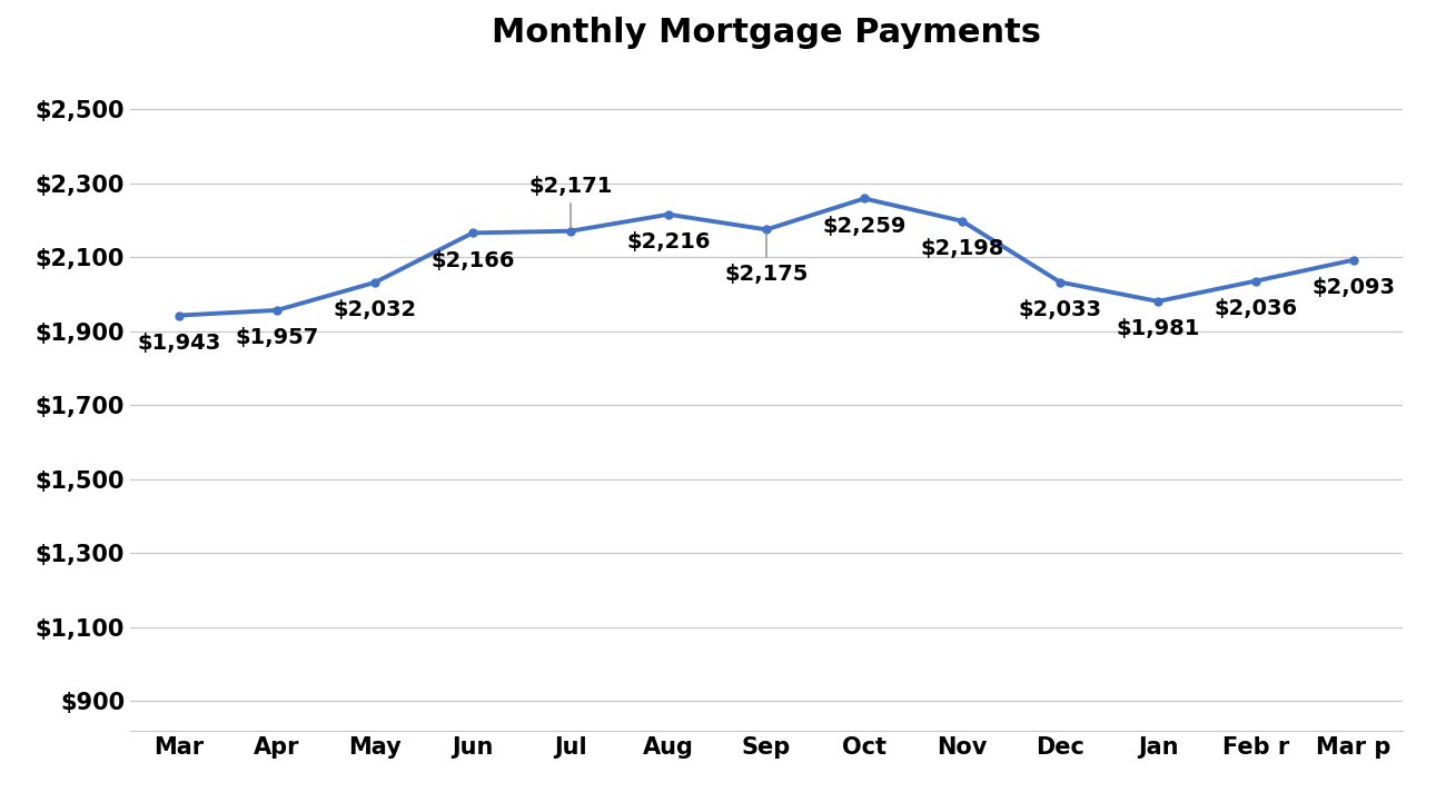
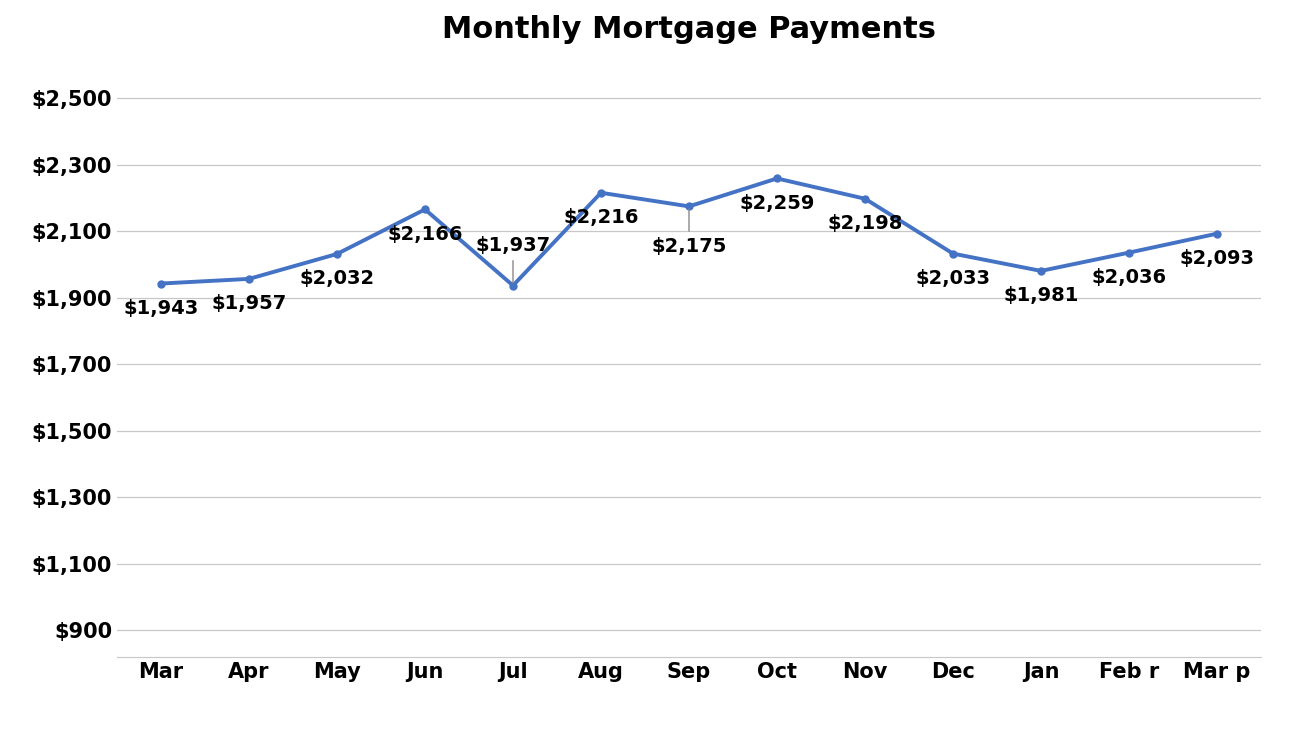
Jul: $2,171 -> $1,937
